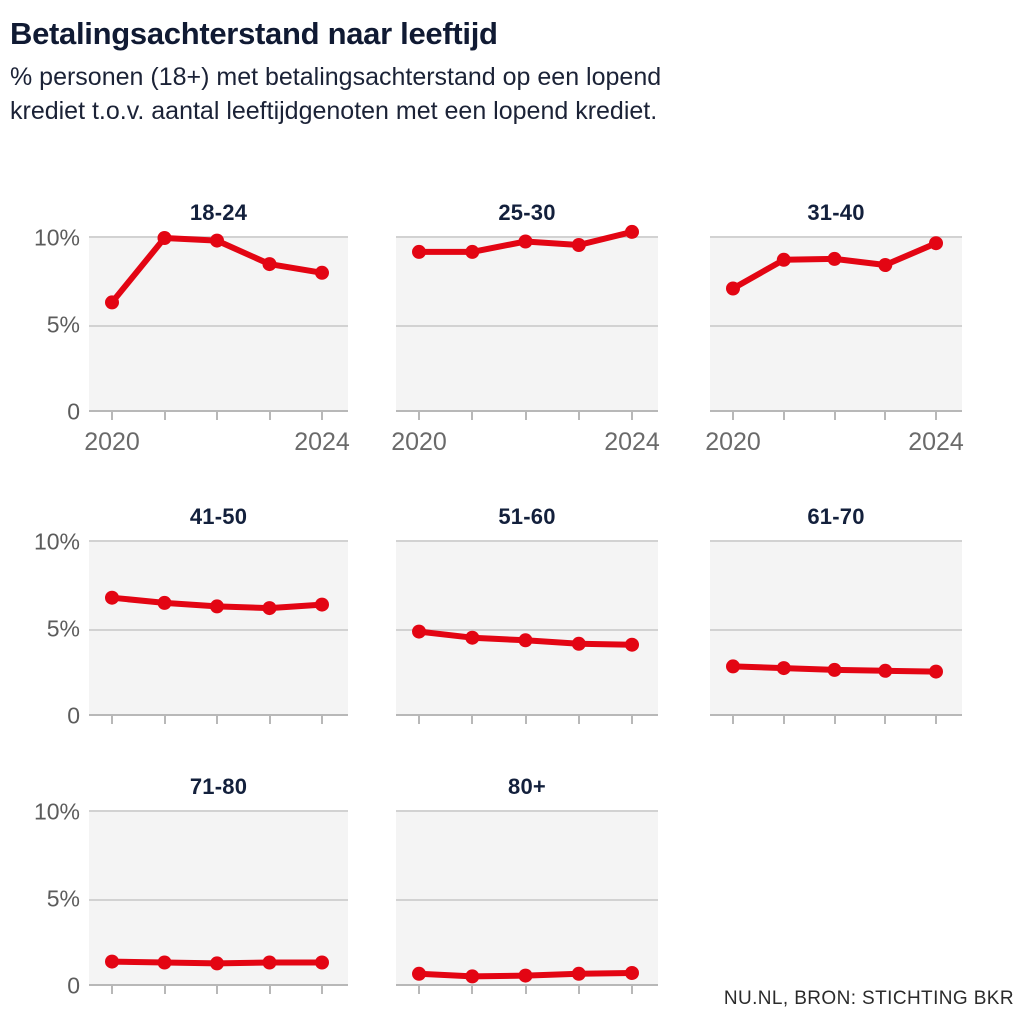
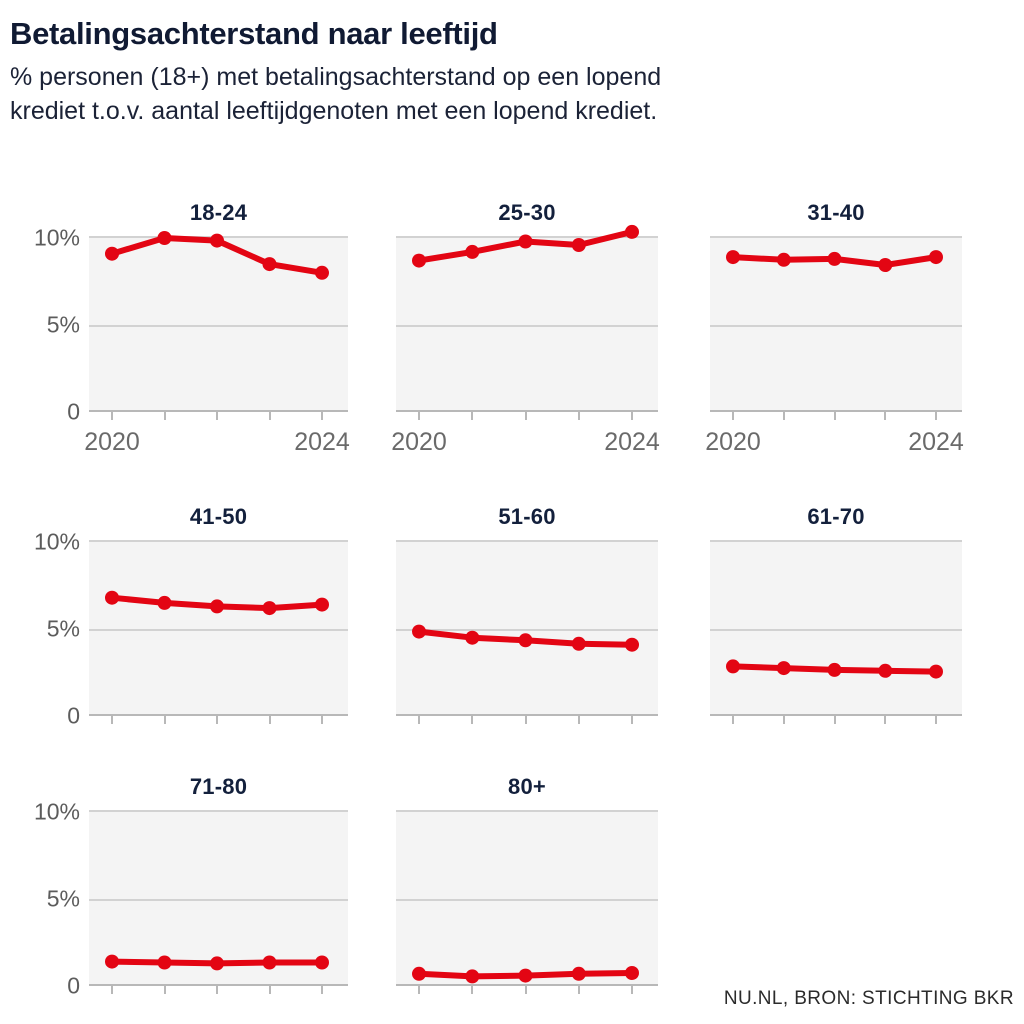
18-24/2020: 6.3% -> 9.1%
25-30/2020: 9.2% -> 8.7%
31-40/2020: 7.1% -> 8.9%
31-40/2024: 9.7% -> 8.9%
